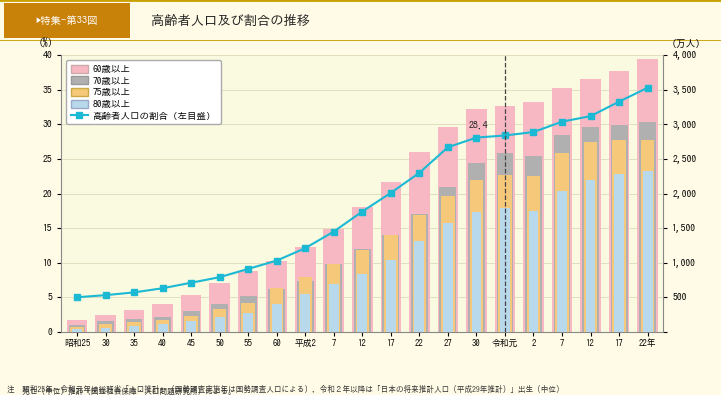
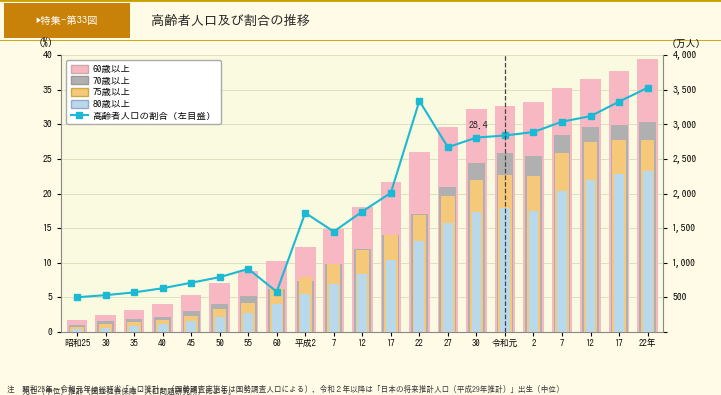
高齢者人口の割合（左目盛）/60: 10.3 -> 5.8
高齢者人口の割合（左目盛）/平成2: 12.1 -> 17.2
高齢者人口の割合（左目盛）/22: 23.0 -> 33.4
